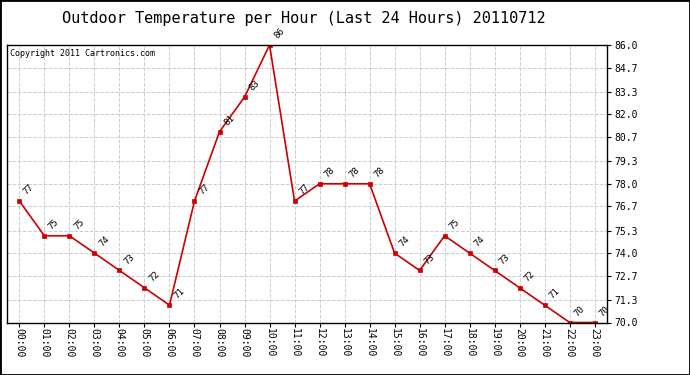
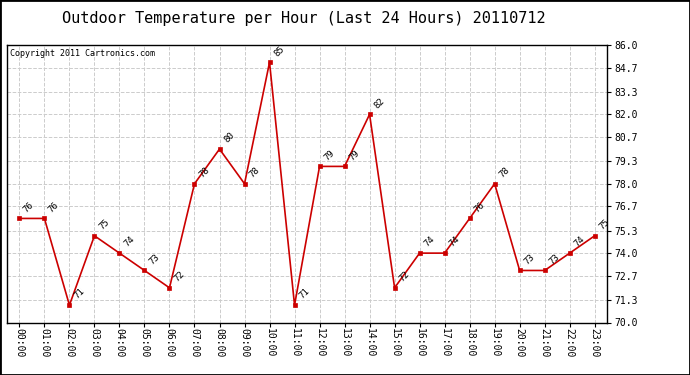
00:00: 77 -> 76
01:00: 75 -> 76
02:00: 75 -> 71
03:00: 74 -> 75
04:00: 73 -> 74
05:00: 72 -> 73
06:00: 71 -> 72
07:00: 77 -> 78
08:00: 81 -> 80
09:00: 83 -> 78
10:00: 86 -> 85
11:00: 77 -> 71
12:00: 78 -> 79
13:00: 78 -> 79
14:00: 78 -> 82
15:00: 74 -> 72
16:00: 73 -> 74
17:00: 75 -> 74
18:00: 74 -> 76
19:00: 73 -> 78
20:00: 72 -> 73
21:00: 71 -> 73
22:00: 70 -> 74
23:00: 70 -> 75
